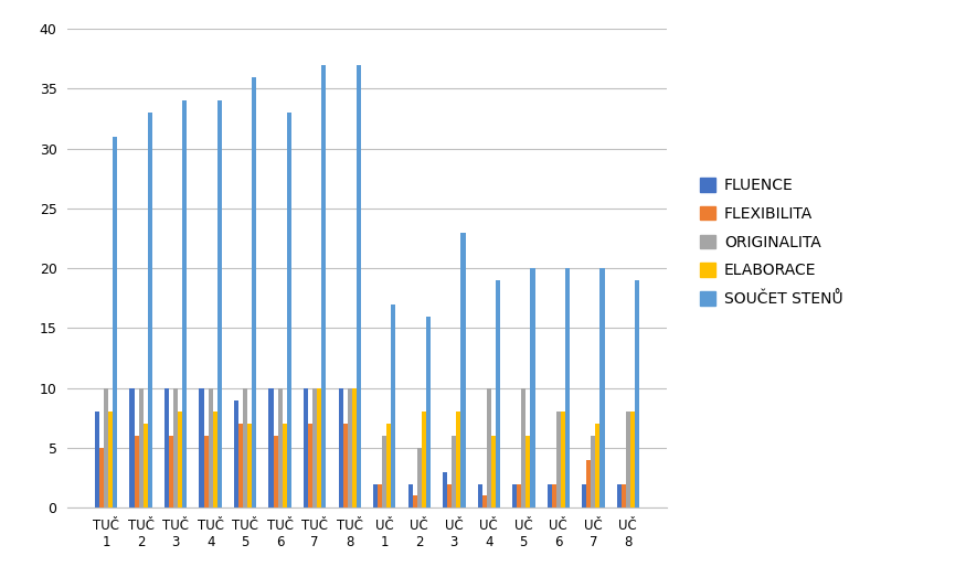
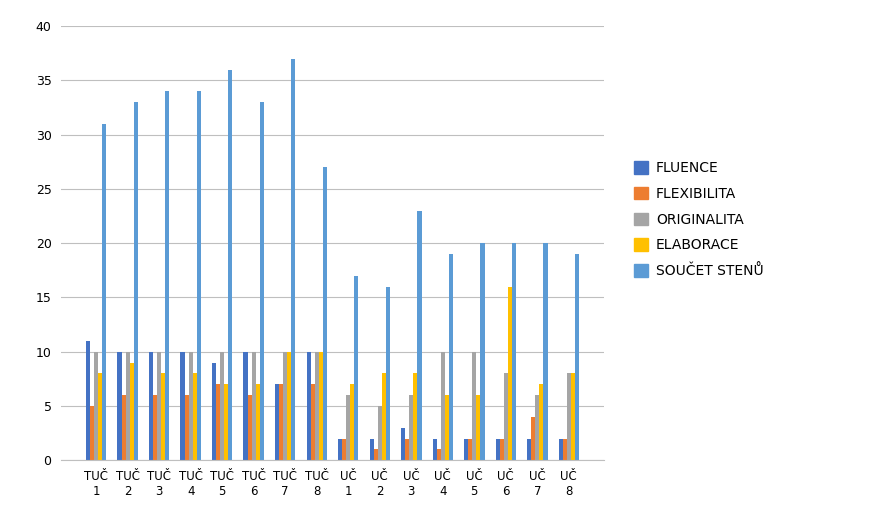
FLUENCE/TUČ 1: 8 -> 11
ELABORACE/TUČ 2: 7 -> 9
FLUENCE/TUČ 7: 10 -> 7
SOUČET STENŮ/TUČ 8: 37 -> 27
ELABORACE/UČ 6: 8 -> 16
